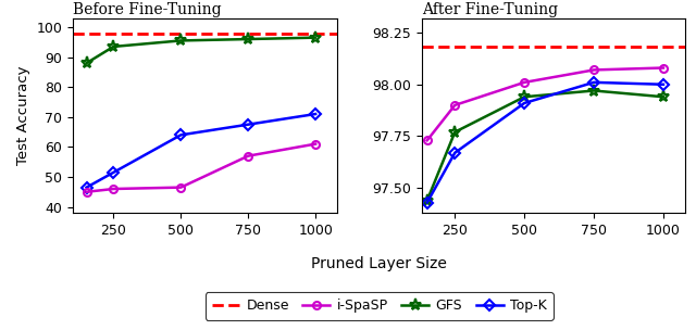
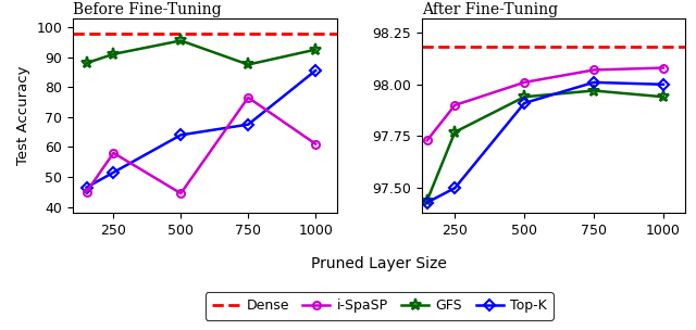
Before Fine-Tuning/i-SpaSP/250: 46.0 -> 58.0
Before Fine-Tuning/GFS/250: 93.5 -> 91.0
Before Fine-Tuning/i-SpaSP/500: 46.5 -> 44.5
Before Fine-Tuning/i-SpaSP/750: 57.0 -> 76.5
Before Fine-Tuning/GFS/750: 96.0 -> 87.5
Before Fine-Tuning/GFS/1000: 96.5 -> 92.5
Before Fine-Tuning/Top-K/1000: 71.0 -> 85.5
After Fine-Tuning/Top-K/250: 97.67 -> 97.50
